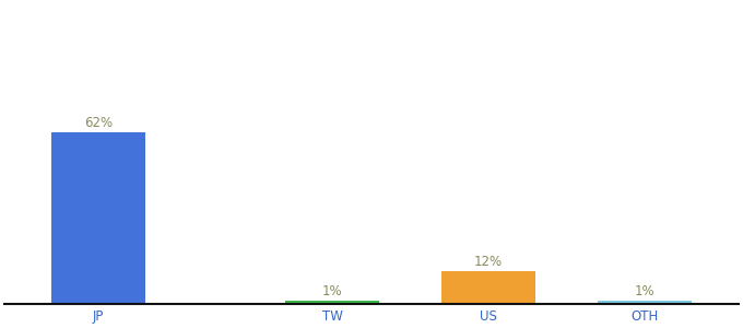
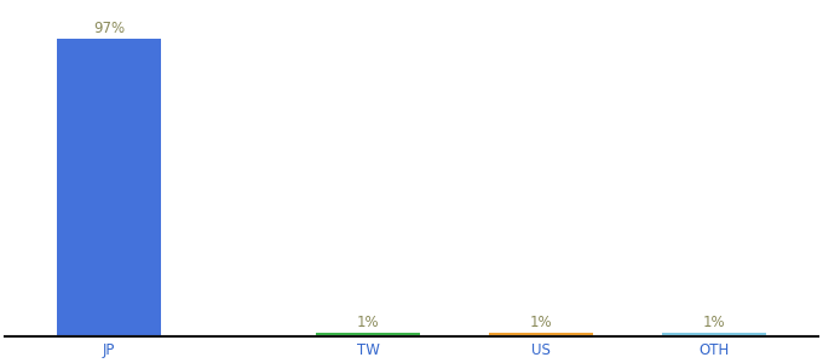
JP: 62% -> 97%
US: 12% -> 1%
